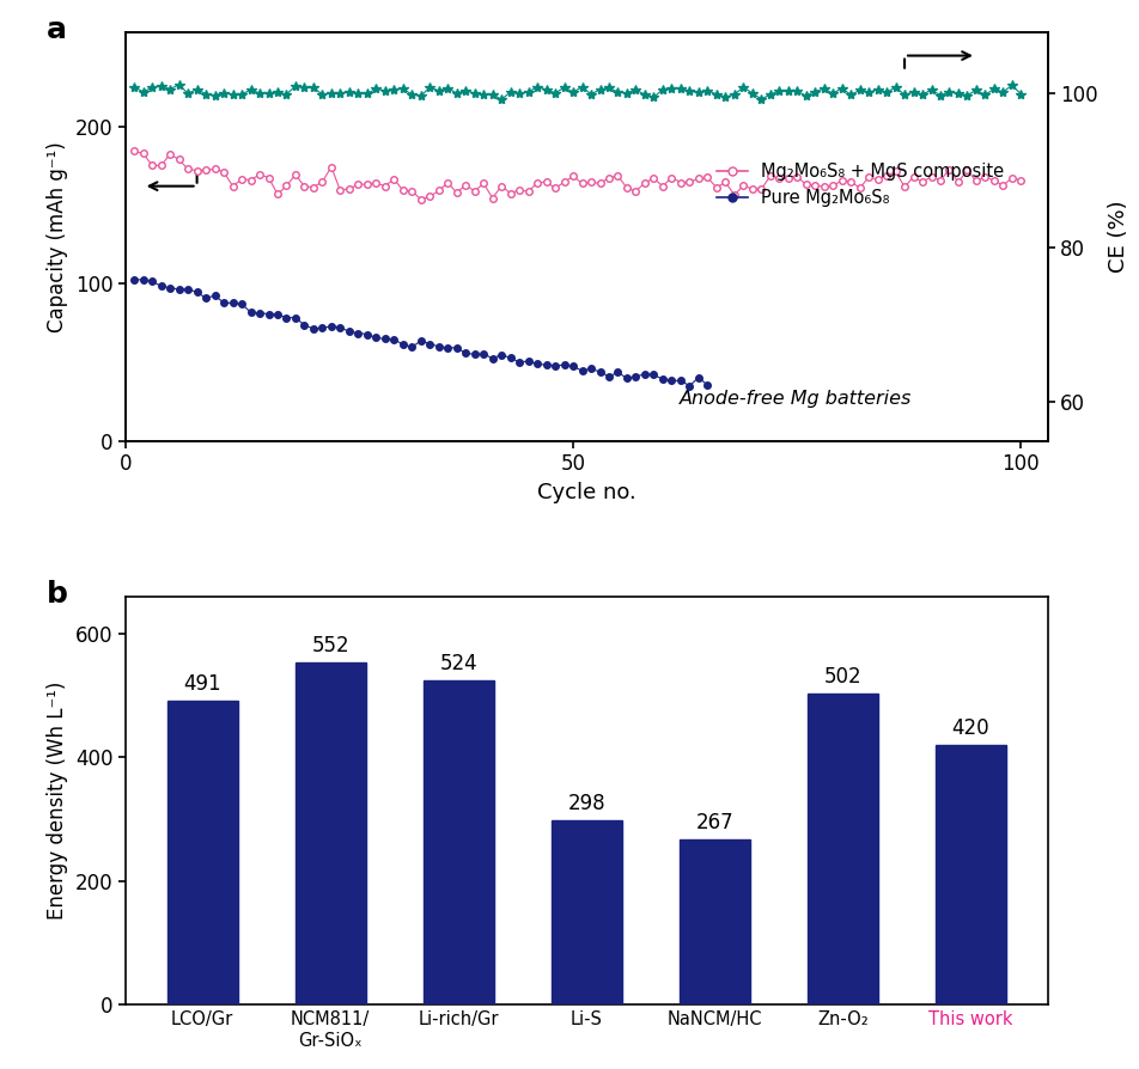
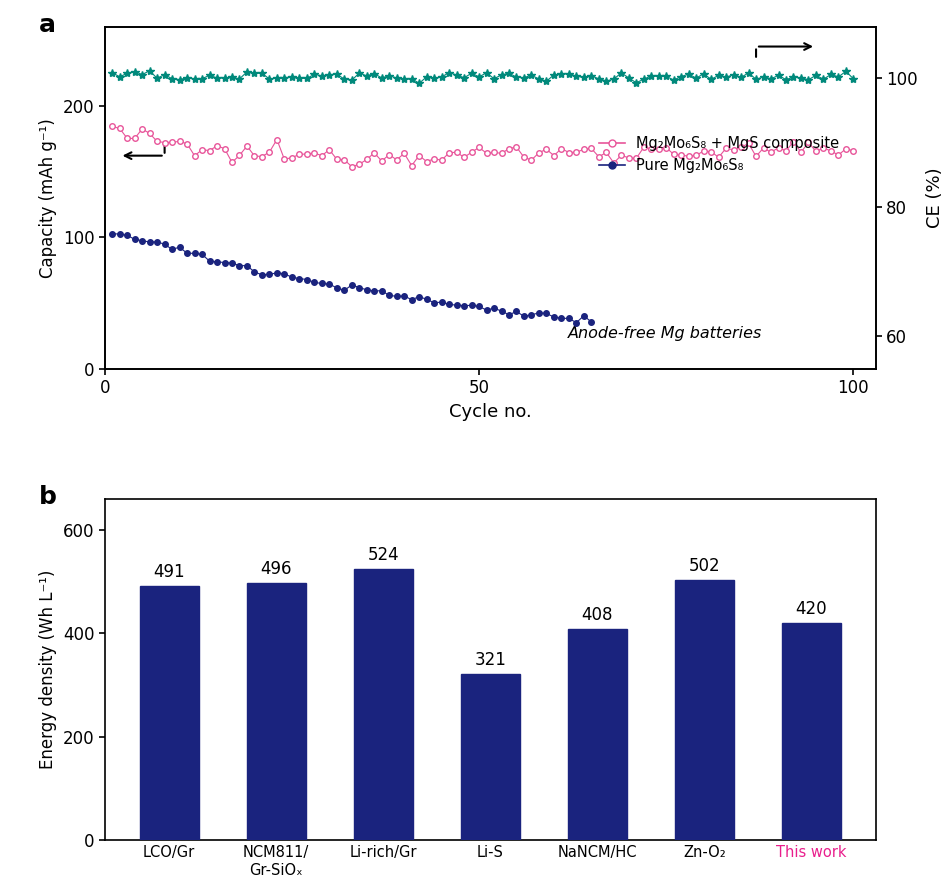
NCM811/ Gr-SiOₓ: 552 -> 496
Li-S: 298 -> 321
NaNCM/HC: 267 -> 408
